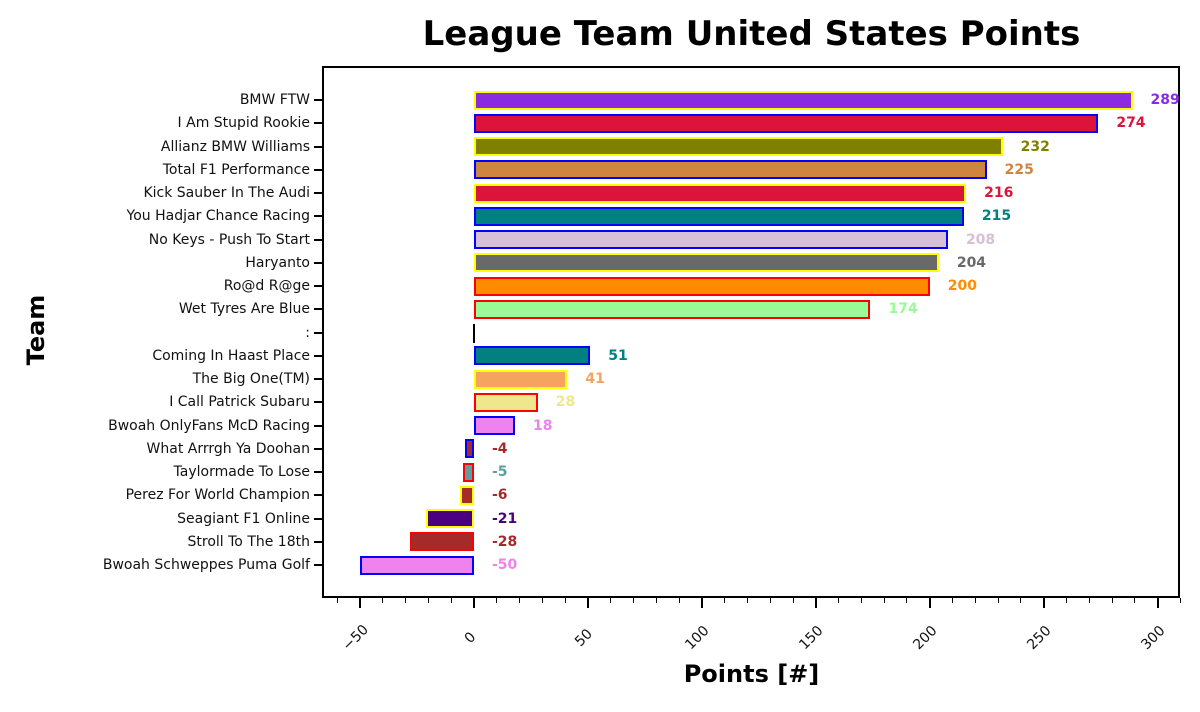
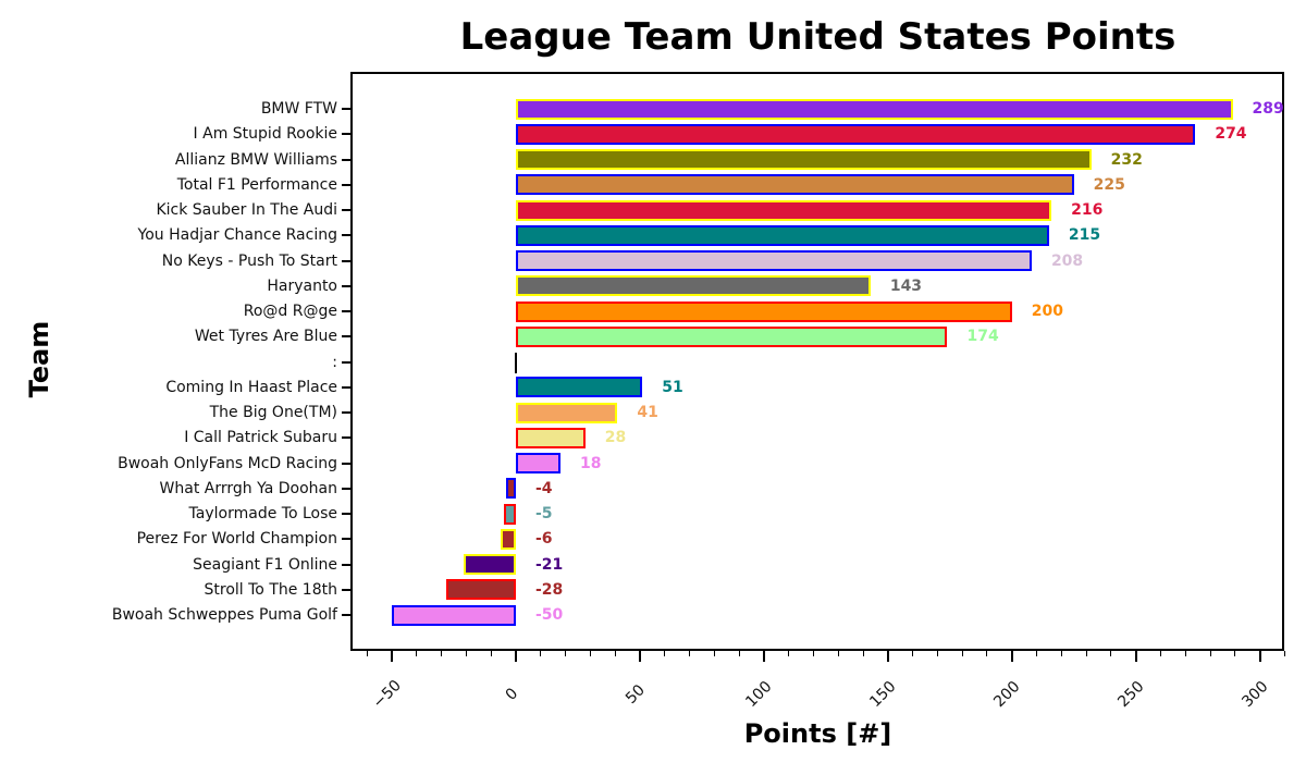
Haryanto: 204 -> 143
